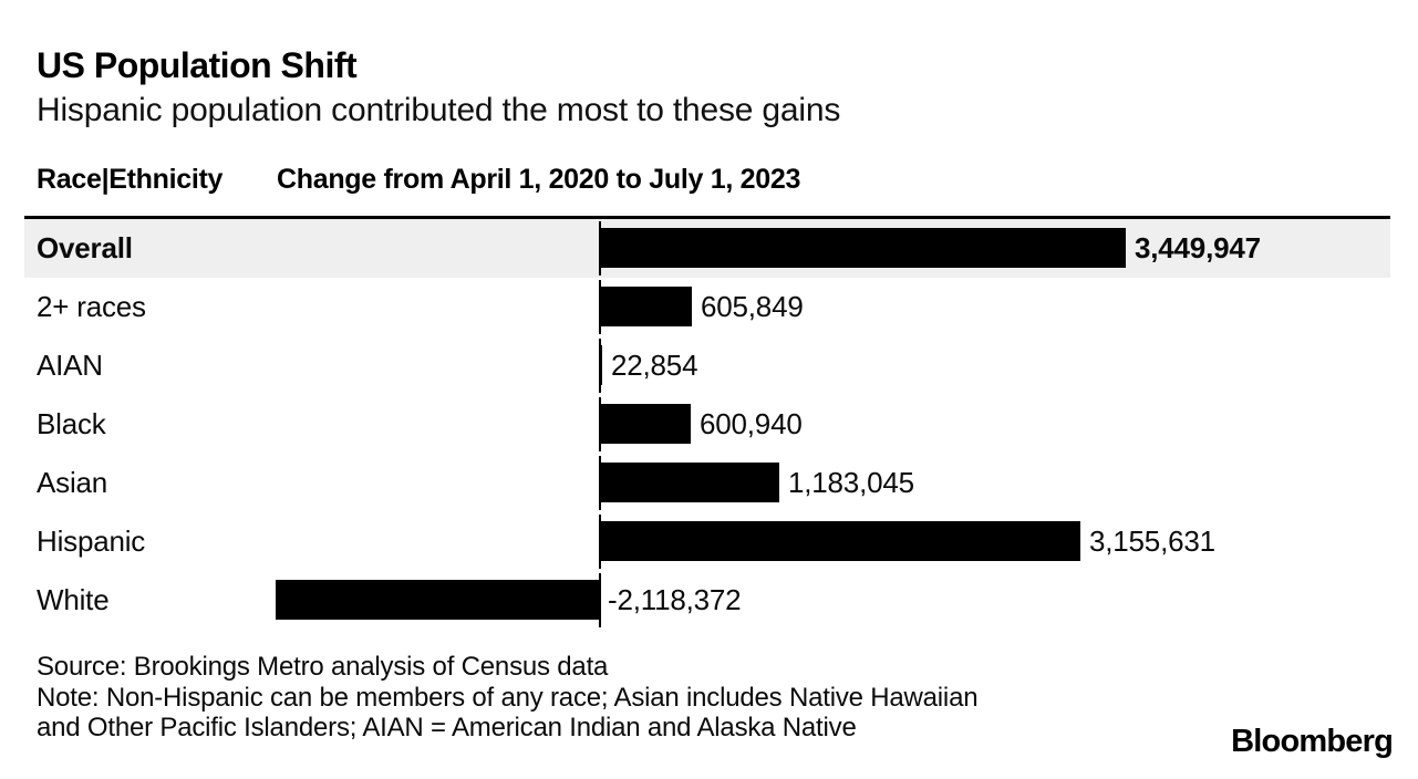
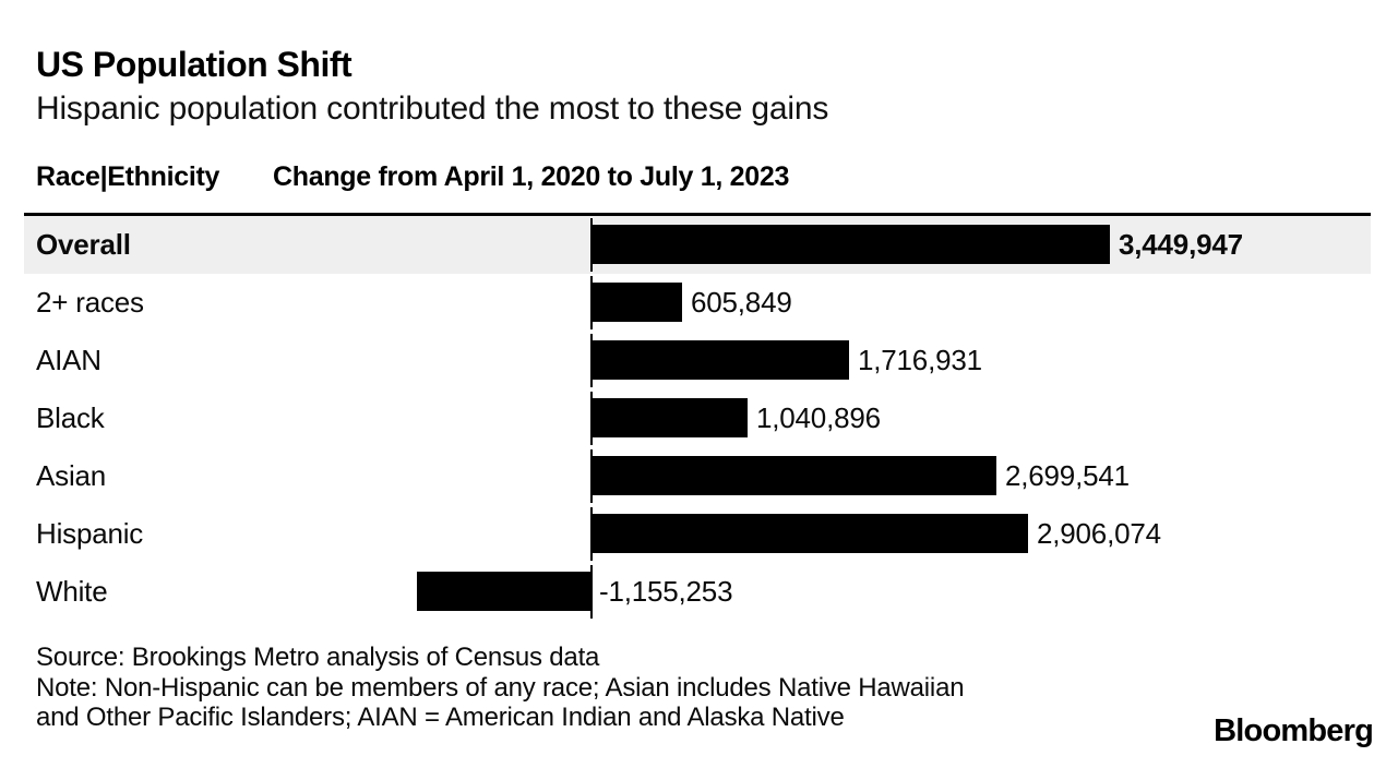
AIAN: 22,854 -> 1,716,931
Black: 600,940 -> 1,040,896
Asian: 1,183,045 -> 2,699,541
Hispanic: 3,155,631 -> 2,906,074
White: -2,118,372 -> -1,155,253
